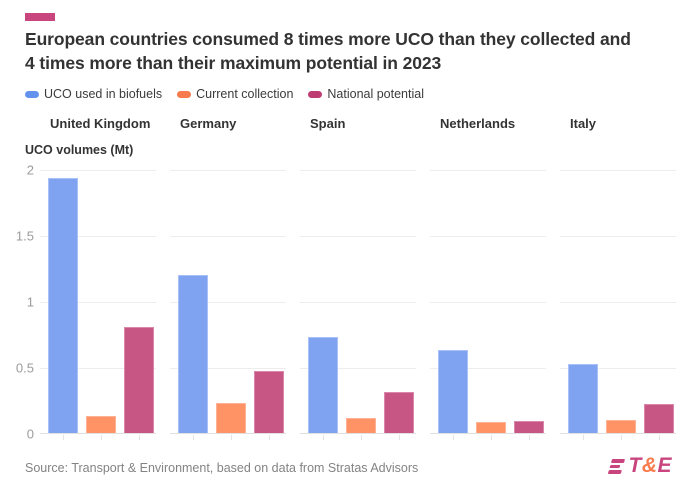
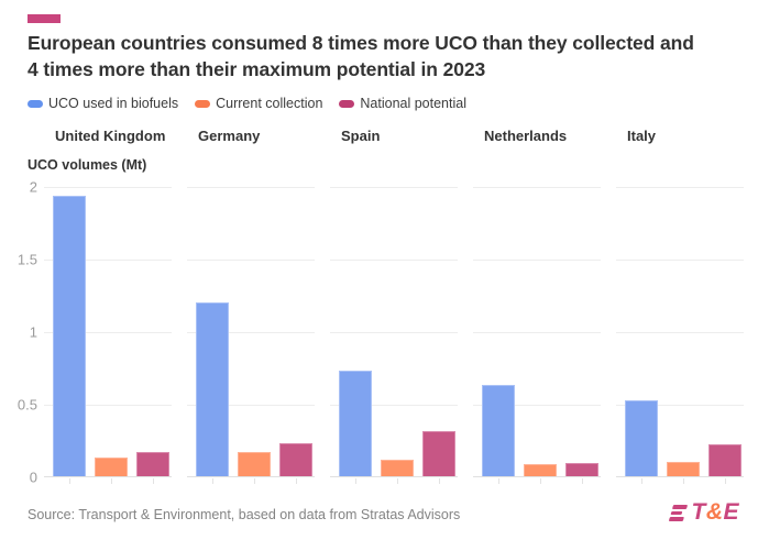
National potential/United Kingdom: 0.80 -> 0.17
Current collection/Germany: 0.23 -> 0.17
National potential/Germany: 0.47 -> 0.23
